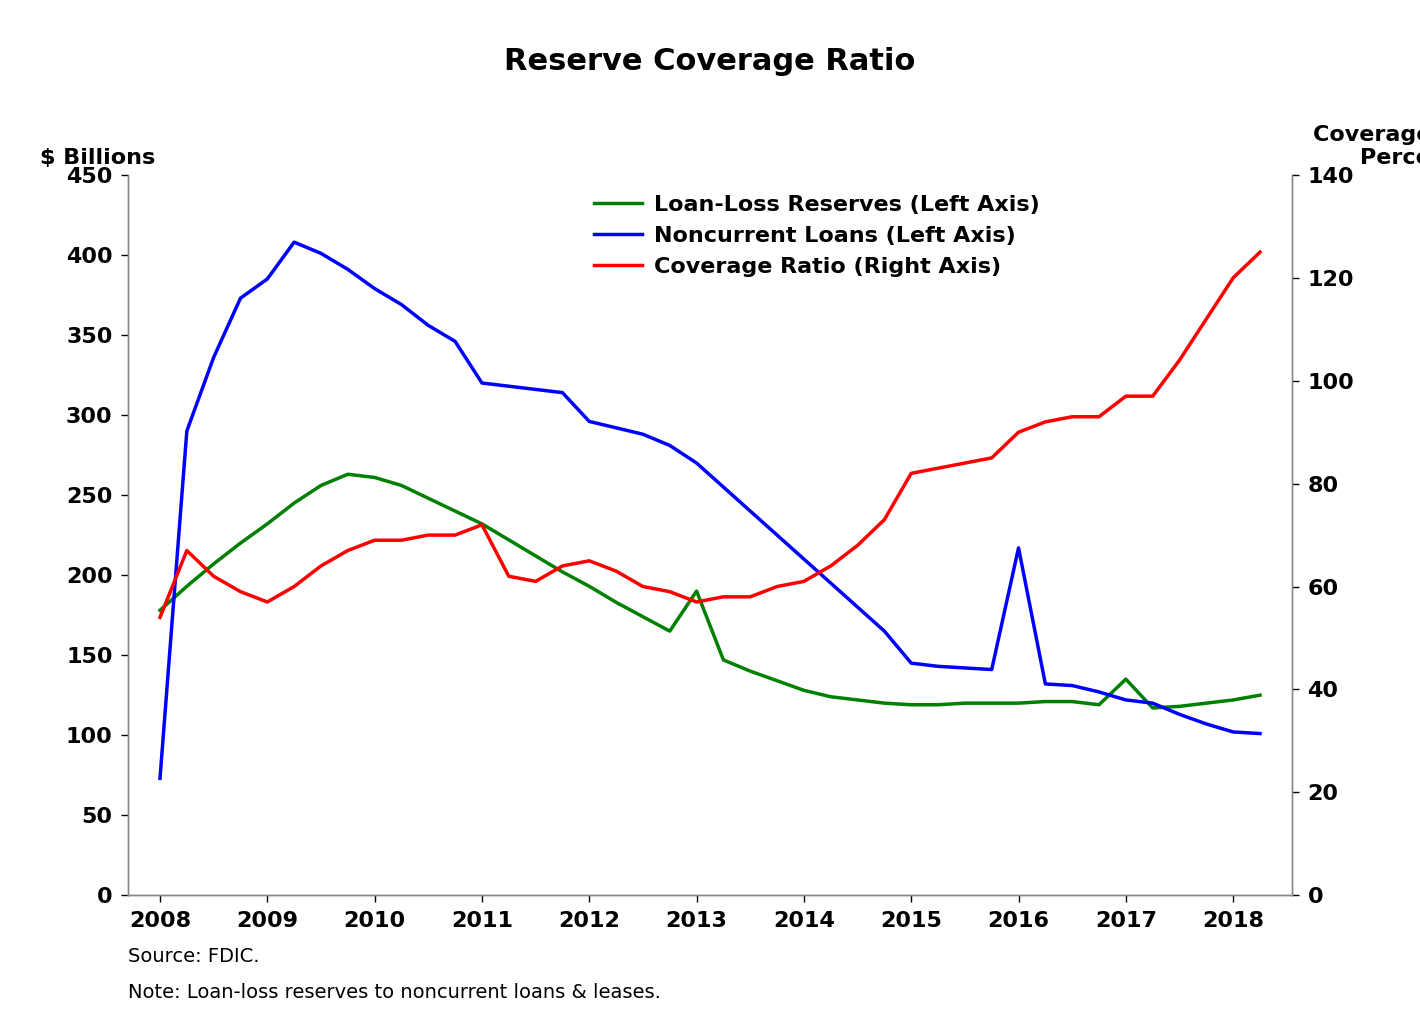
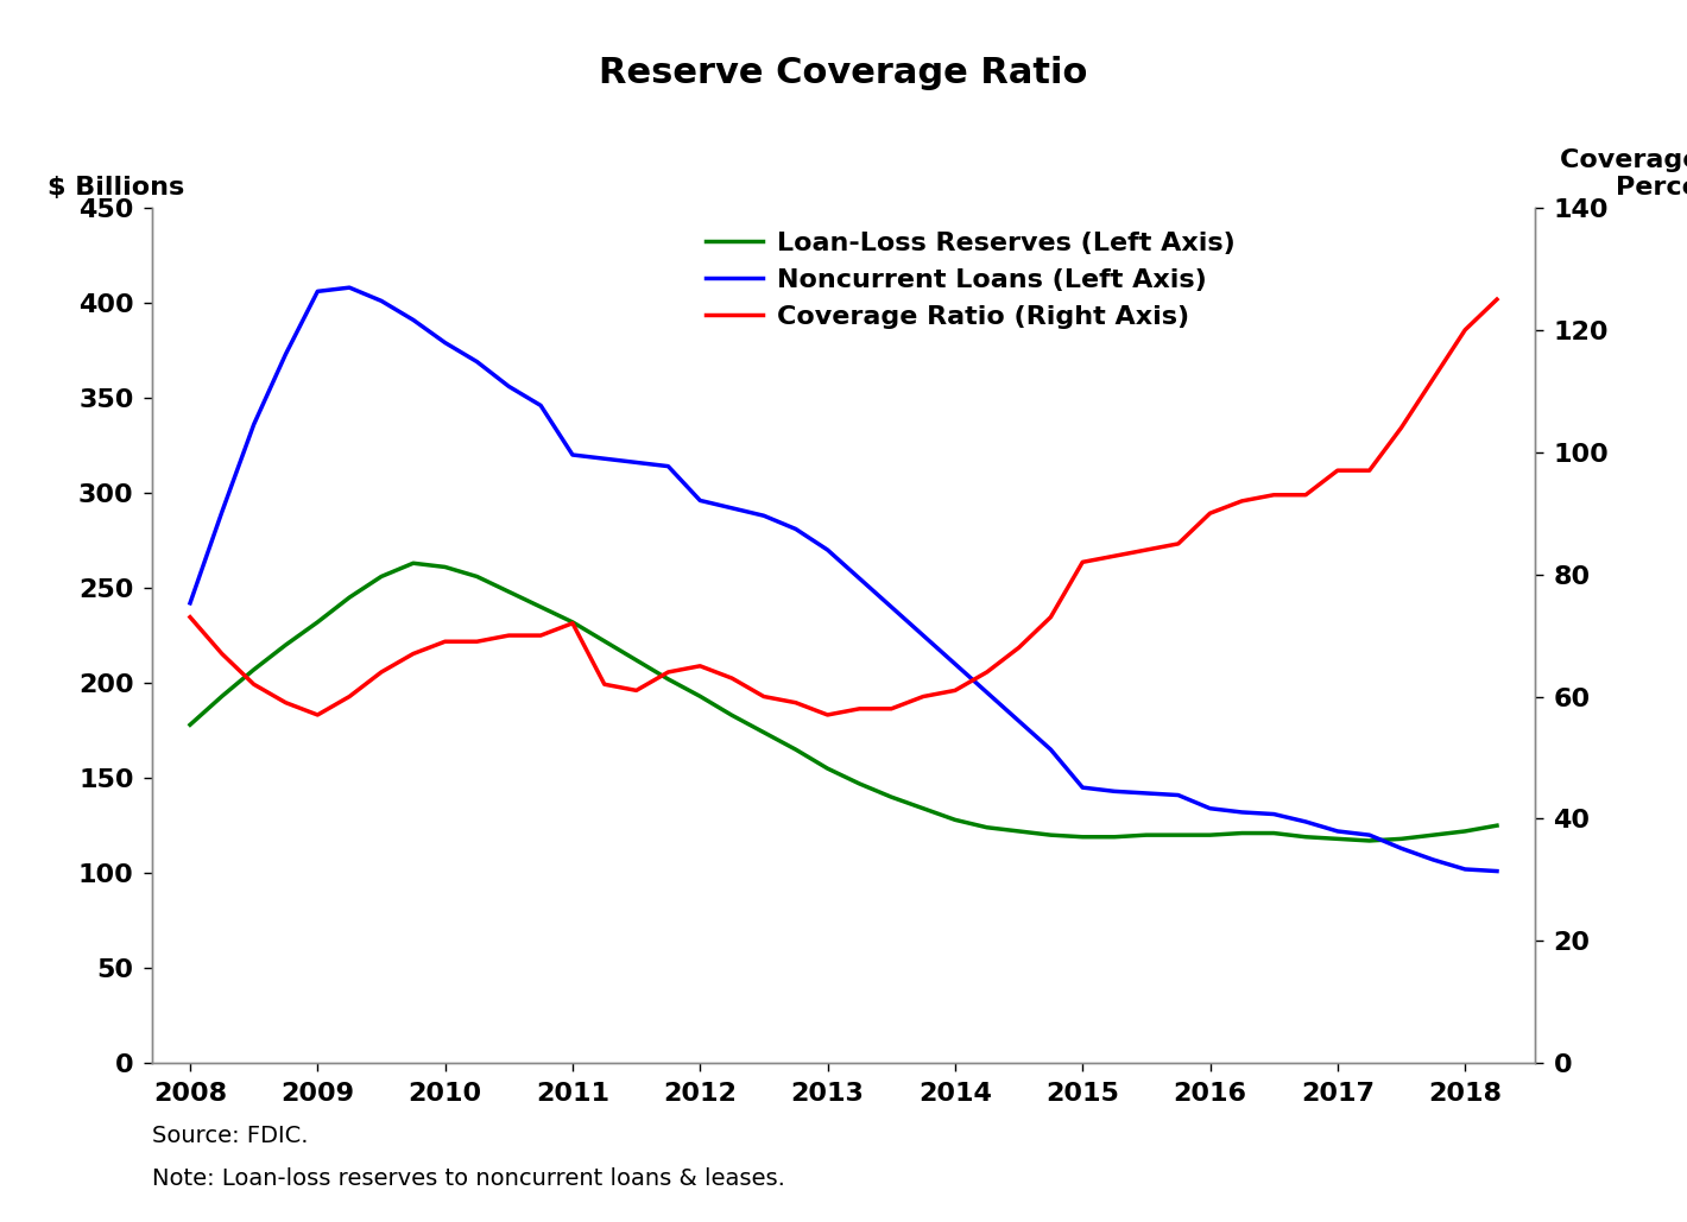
Noncurrent Loans (Left Axis)/2008: 73 -> 242
Coverage Ratio (Right Axis)/2008: 54 -> 73
Noncurrent Loans (Left Axis)/2009: 385 -> 406
Loan-Loss Reserves (Left Axis)/2013: 190 -> 155
Noncurrent Loans (Left Axis)/2016: 217 -> 134
Loan-Loss Reserves (Left Axis)/2017: 135 -> 118
